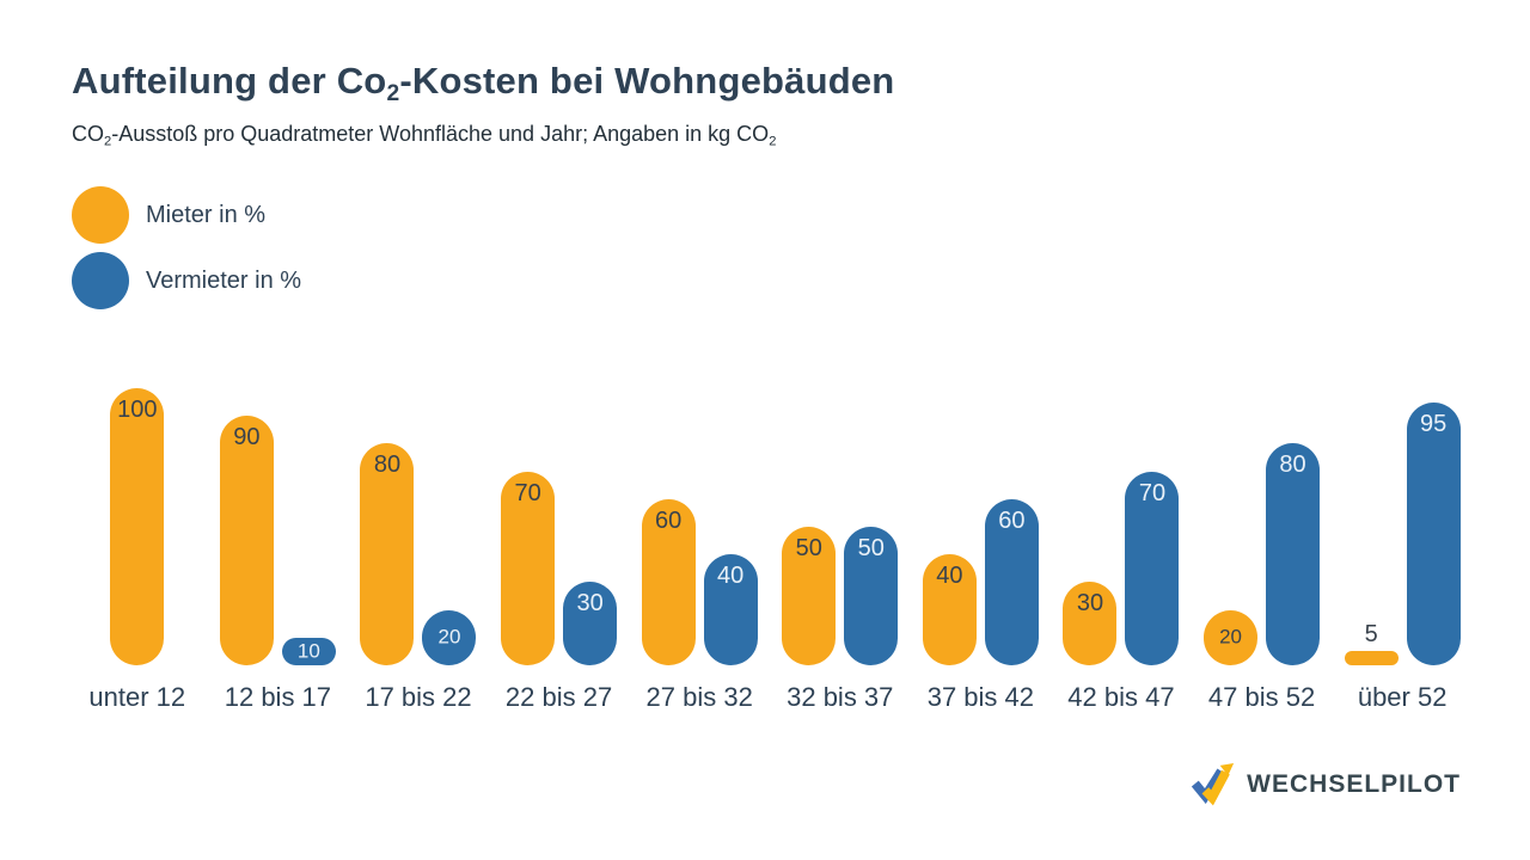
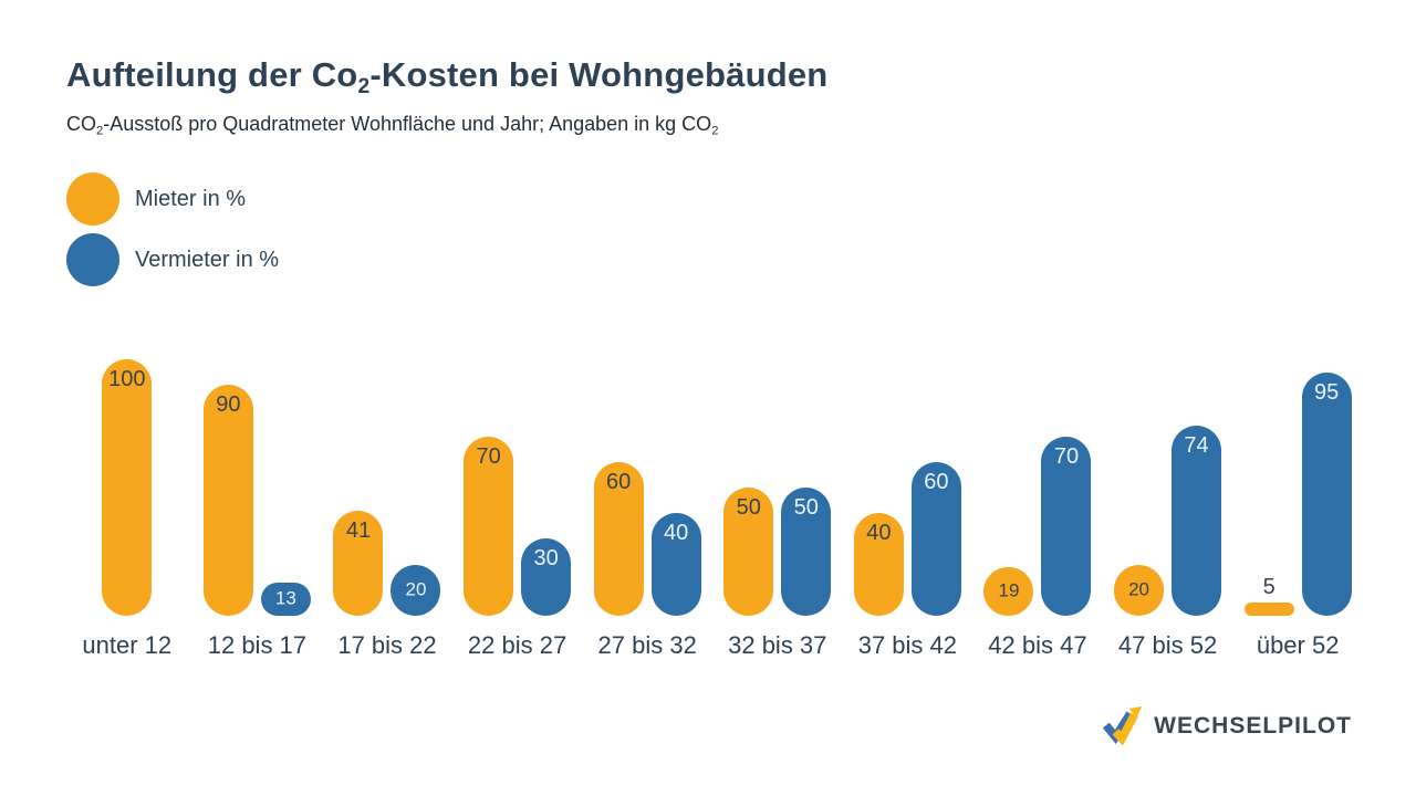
Vermieter in %/12 bis 17: 10 -> 13
Mieter in %/17 bis 22: 80 -> 41
Mieter in %/42 bis 47: 30 -> 19
Vermieter in %/47 bis 52: 80 -> 74
